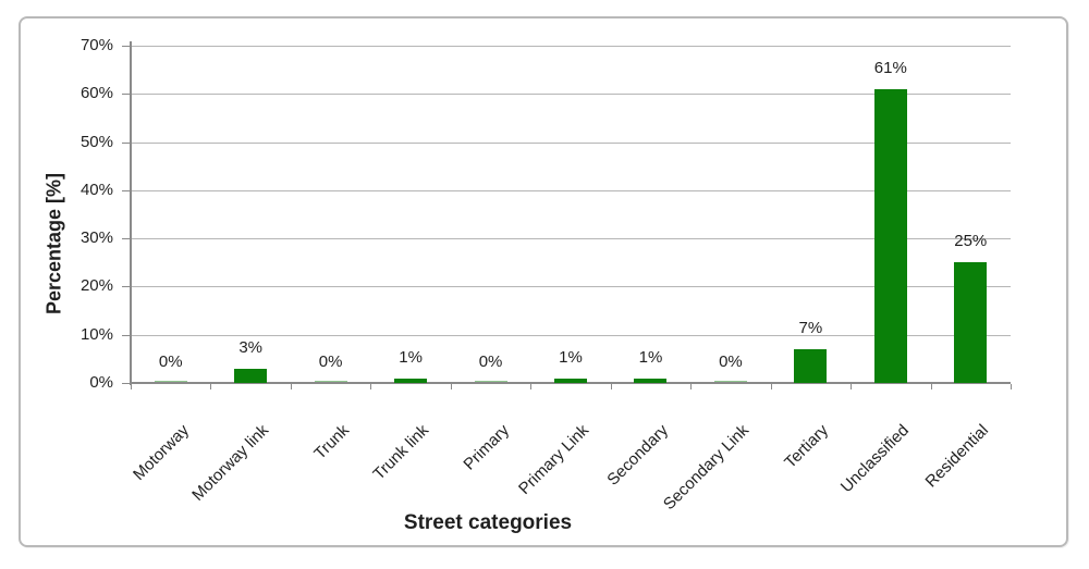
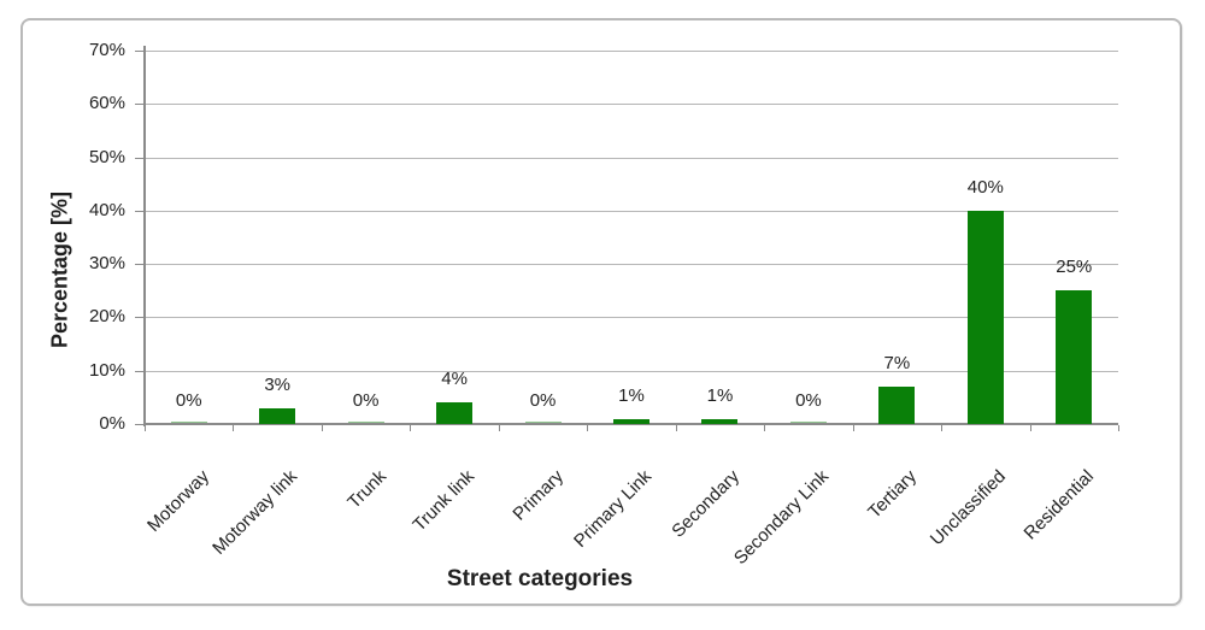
Trunk link: 1% -> 4%
Unclassified: 61% -> 40%
